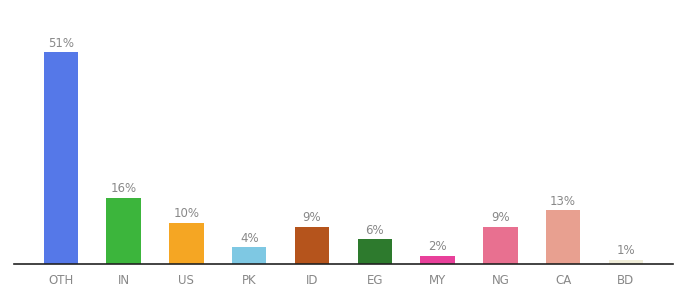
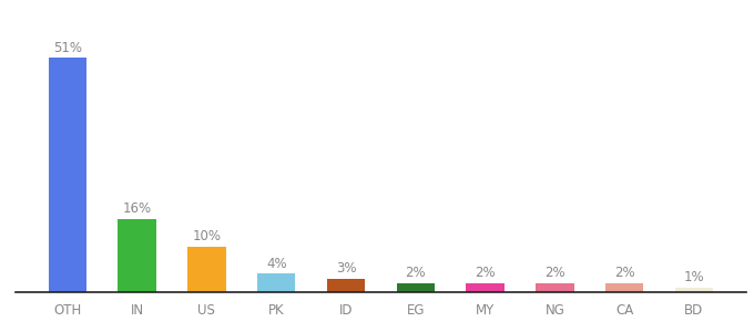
ID: 9% -> 3%
EG: 6% -> 2%
NG: 9% -> 2%
CA: 13% -> 2%
